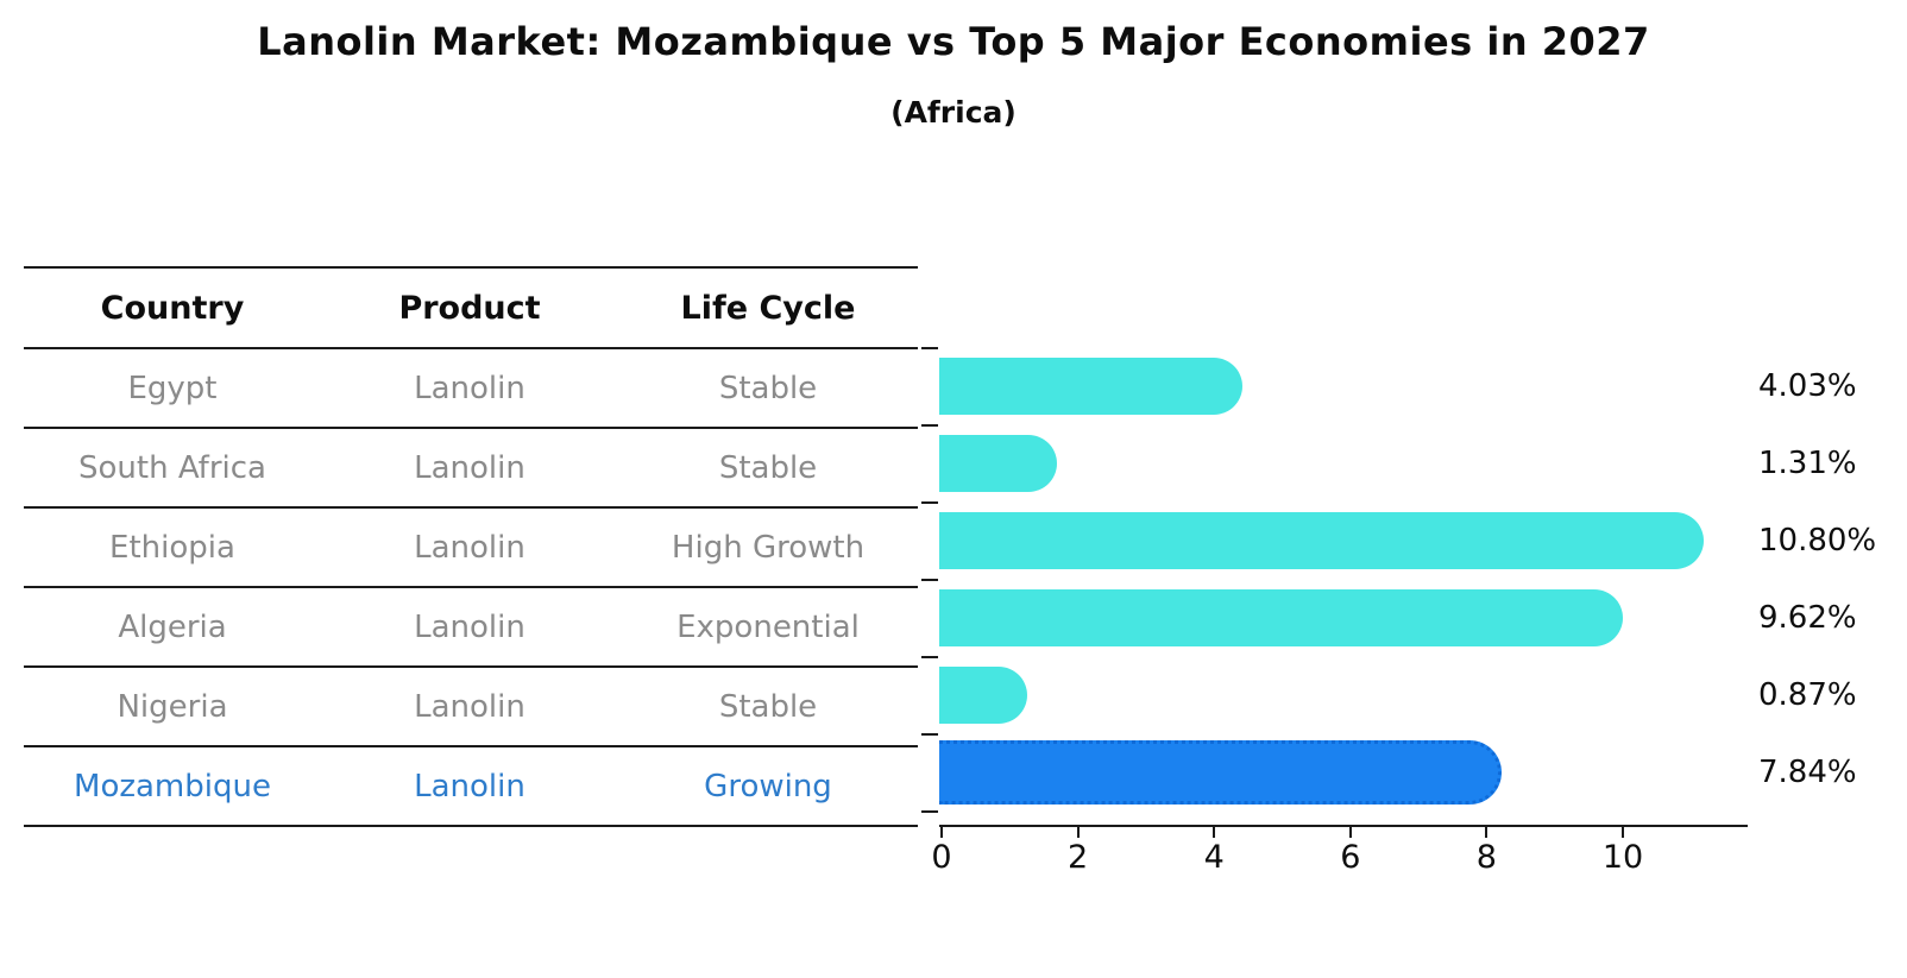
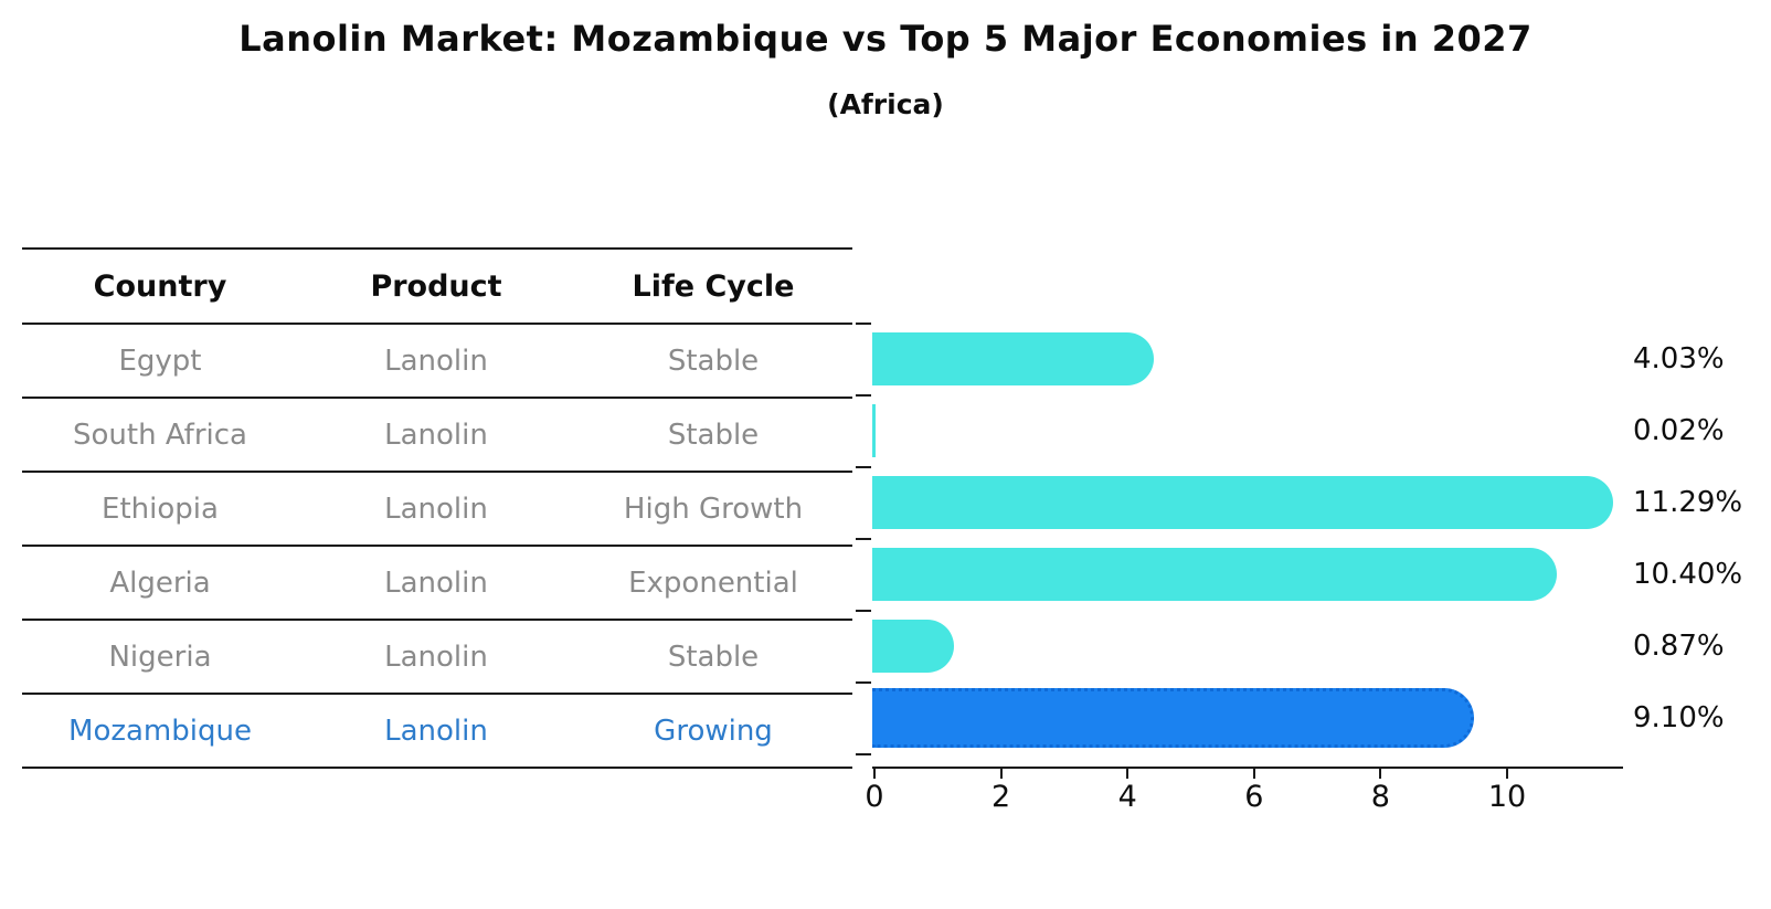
South Africa: 1.31% -> 0.02%
Ethiopia: 10.80% -> 11.29%
Algeria: 9.62% -> 10.40%
Mozambique: 7.84% -> 9.10%
